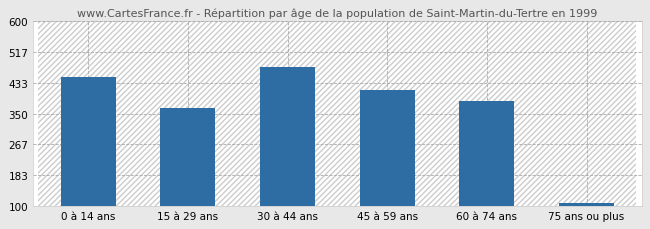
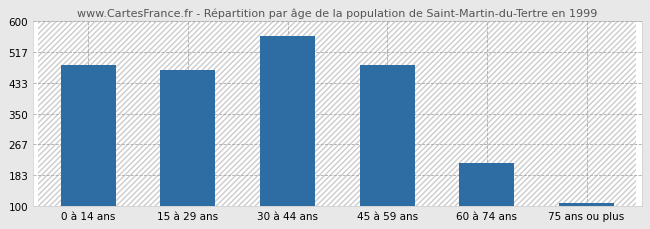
0 à 14 ans: 450 -> 481
15 à 29 ans: 365 -> 468
30 à 44 ans: 475 -> 560
45 à 59 ans: 415 -> 483
60 à 74 ans: 385 -> 215
